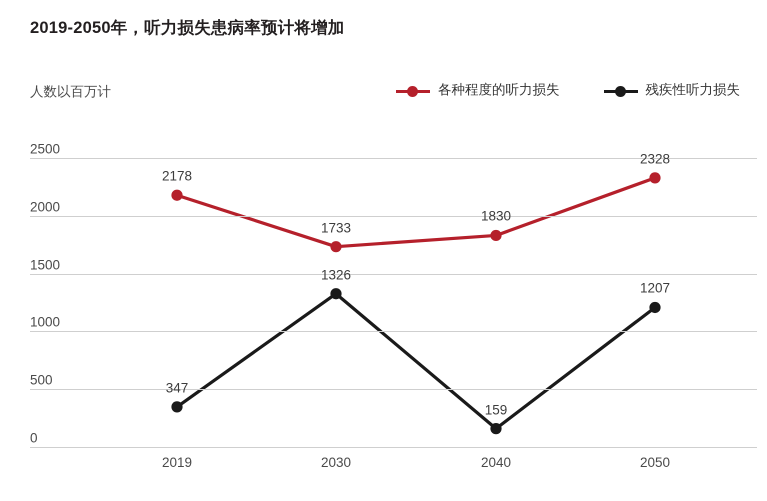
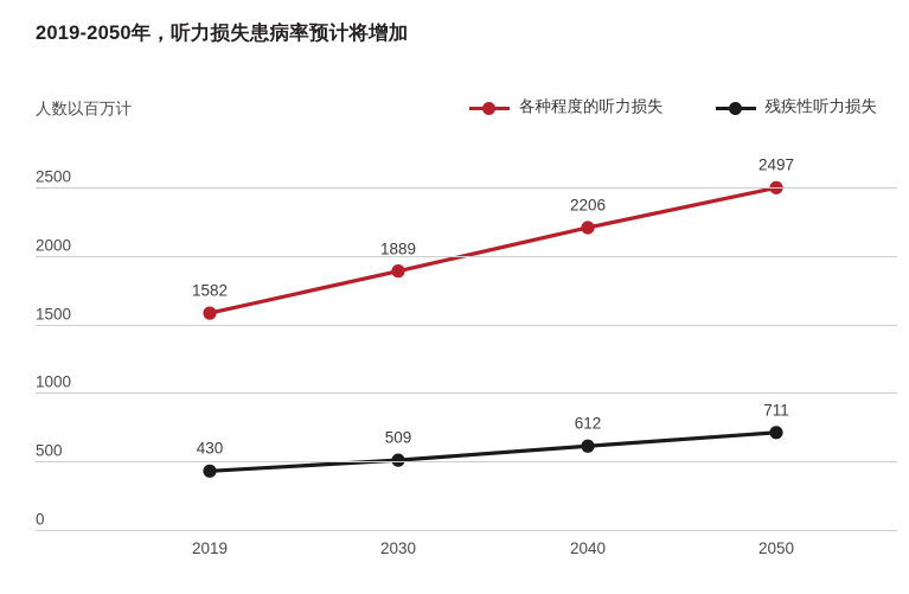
各种程度的听力损失/2019: 2178 -> 1582
残疾性听力损失/2019: 347 -> 430
各种程度的听力损失/2030: 1733 -> 1889
残疾性听力损失/2030: 1326 -> 509
各种程度的听力损失/2040: 1830 -> 2206
残疾性听力损失/2040: 159 -> 612
各种程度的听力损失/2050: 2328 -> 2497
残疾性听力损失/2050: 1207 -> 711
